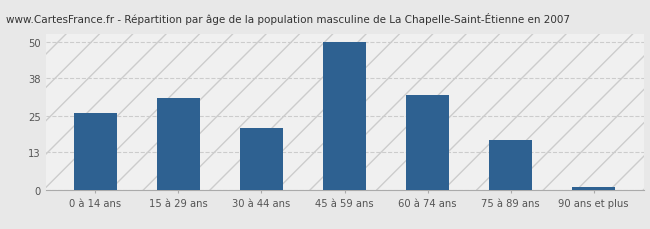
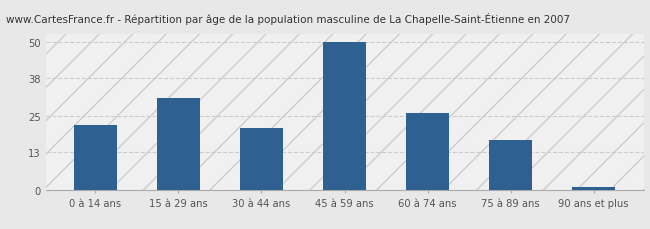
0 à 14 ans: 26 -> 22
60 à 74 ans: 32 -> 26
